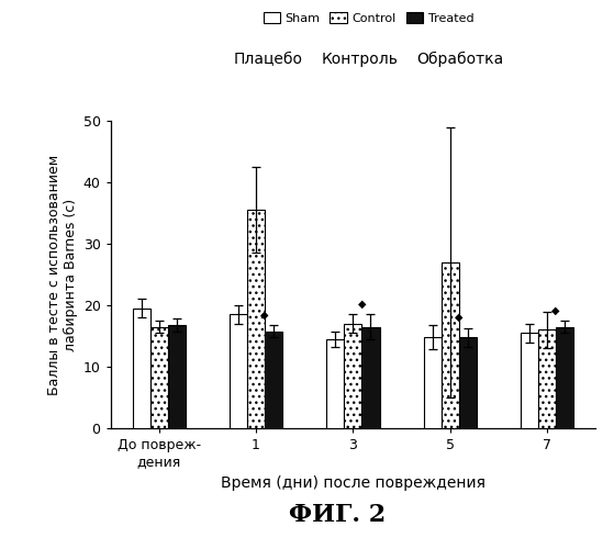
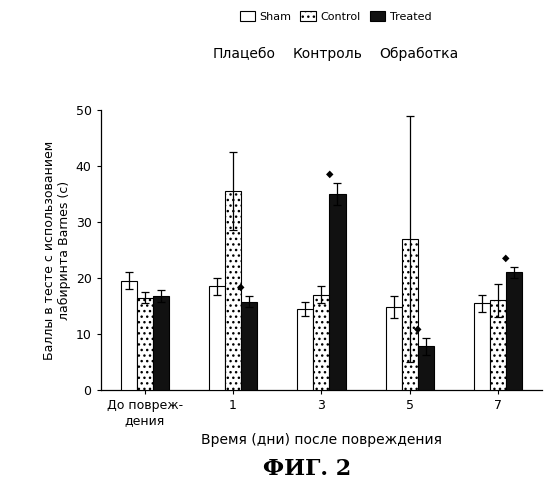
Treated/3: 16.5 -> 35.0
Treated/5: 14.8 -> 7.8
Treated/7: 16.5 -> 21.0
